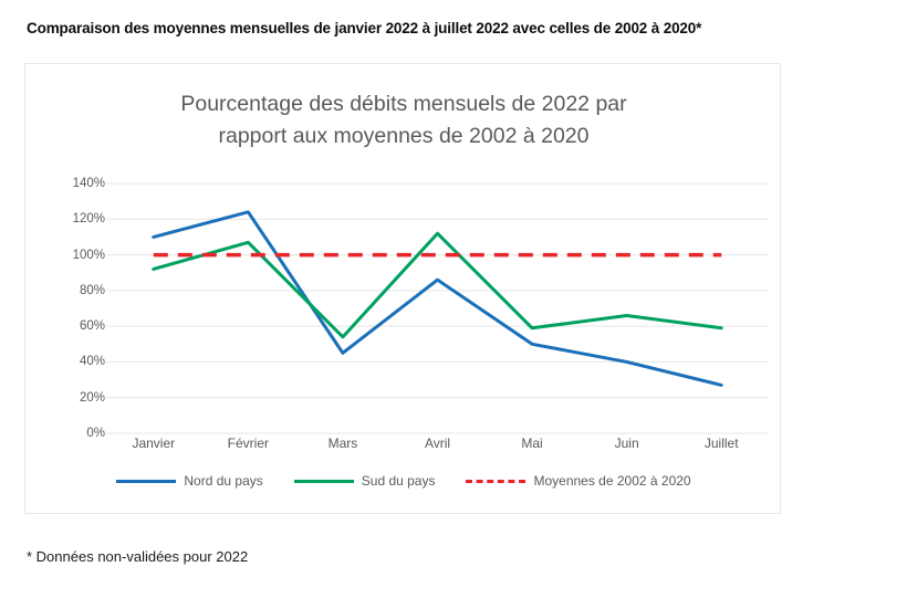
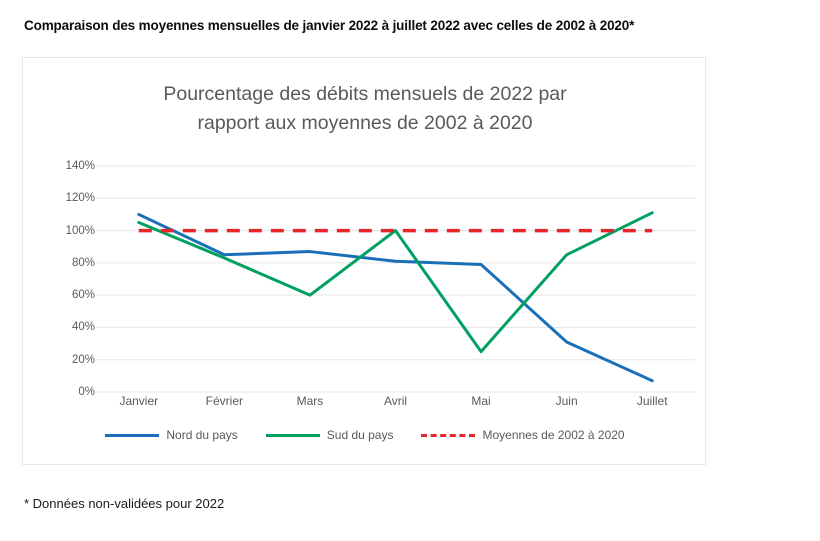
Sud du pays/Janvier: 92% -> 105%
Nord du pays/Février: 124% -> 85%
Sud du pays/Février: 107% -> 83%
Nord du pays/Mars: 45% -> 87%
Sud du pays/Mars: 54% -> 60%
Nord du pays/Avril: 86% -> 81%
Sud du pays/Avril: 112% -> 100%
Nord du pays/Mai: 50% -> 79%
Sud du pays/Mai: 59% -> 25%
Nord du pays/Juin: 40% -> 31%
Sud du pays/Juin: 66% -> 85%
Nord du pays/Juillet: 27% -> 7%
Sud du pays/Juillet: 59% -> 111%
